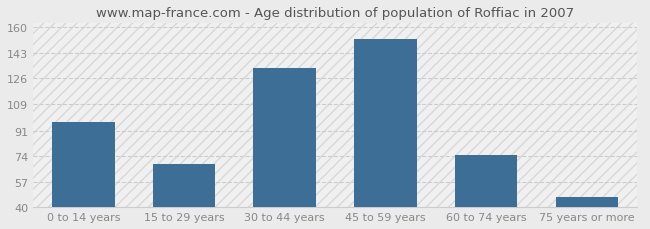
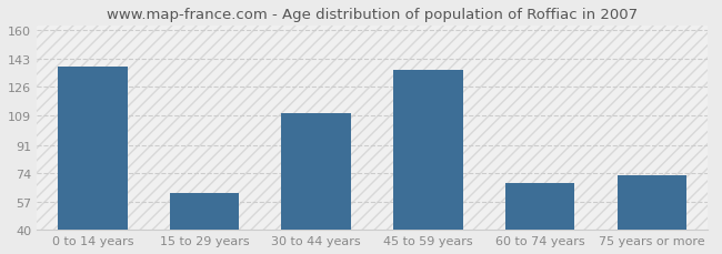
0 to 14 years: 97 -> 138
15 to 29 years: 69 -> 62
30 to 44 years: 133 -> 110
45 to 59 years: 152 -> 136
60 to 74 years: 75 -> 68
75 years or more: 47 -> 73
